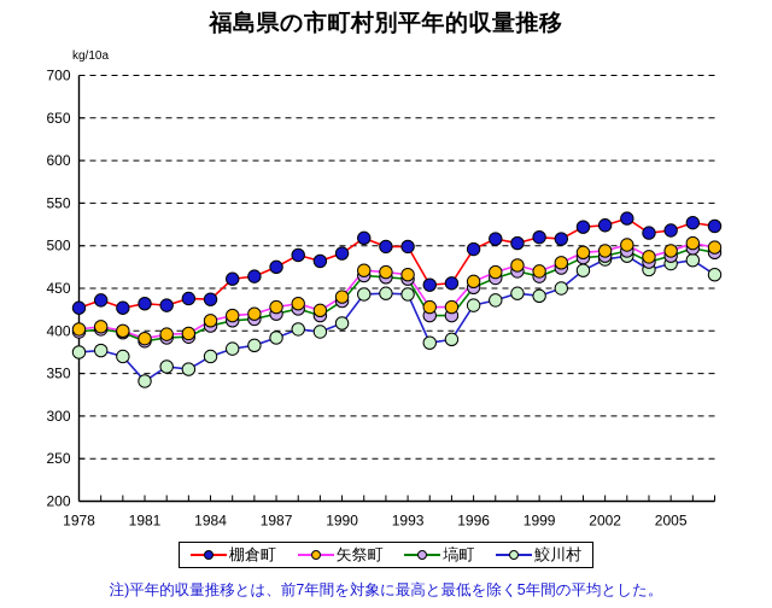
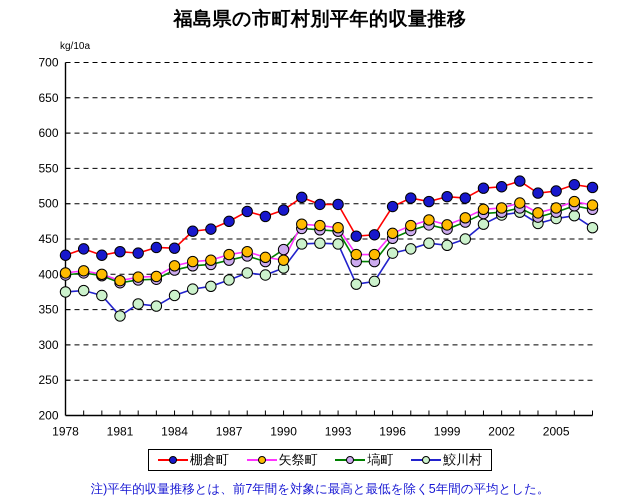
矢祭町/1990: 440 -> 420
